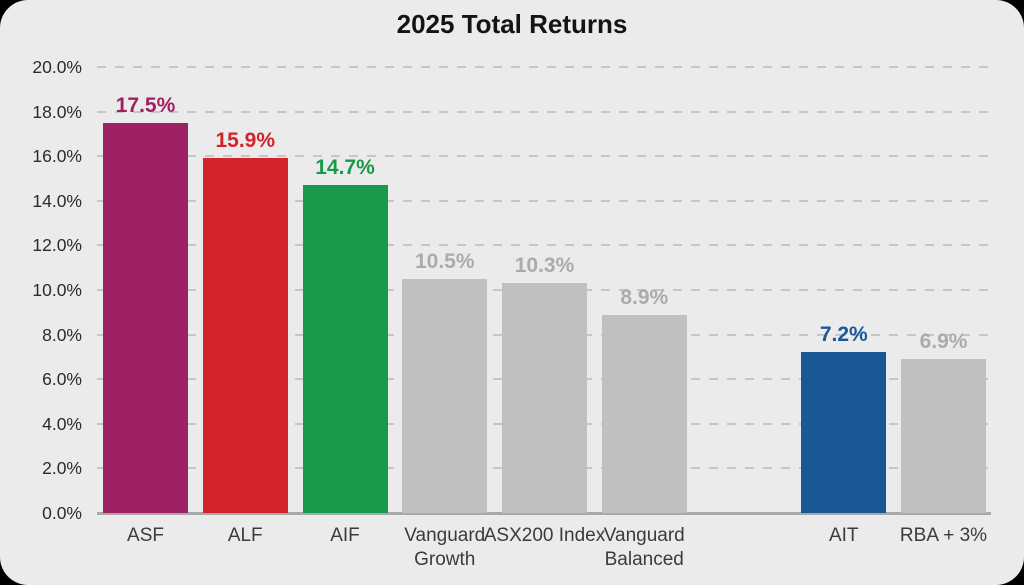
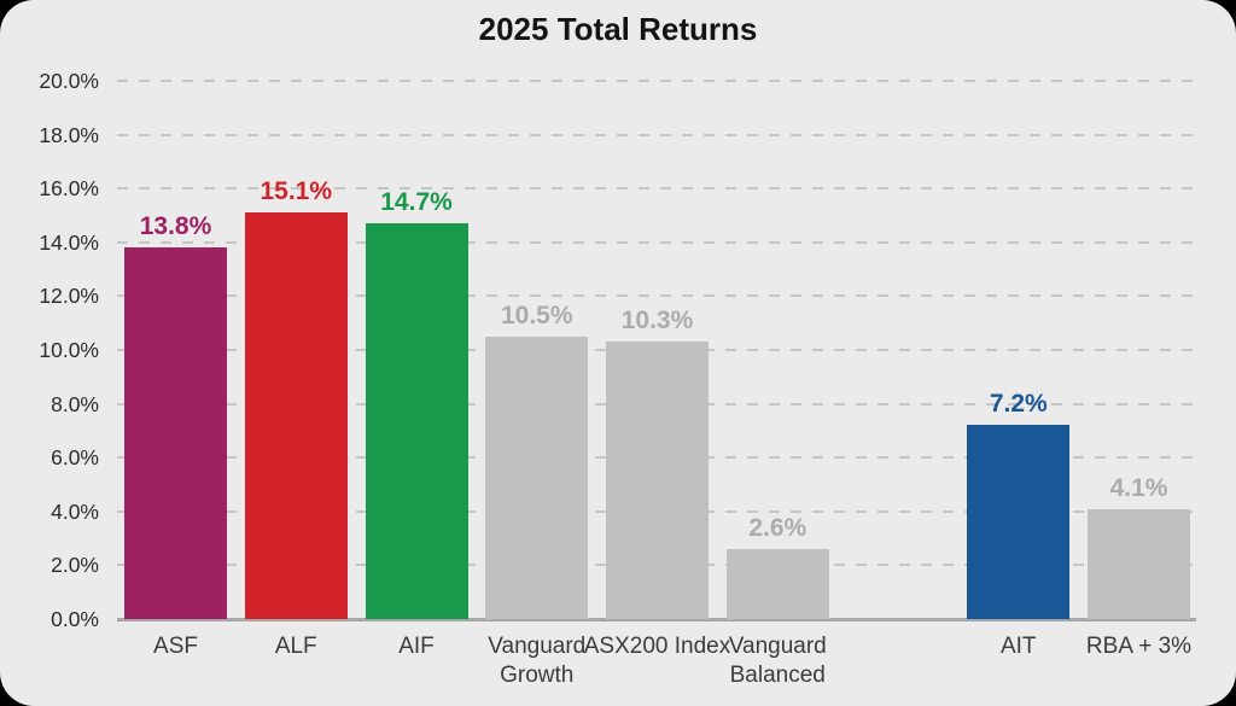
ASF: 17.5% -> 13.8%
ALF: 15.9% -> 15.1%
Vanguard Balanced: 8.9% -> 2.6%
RBA + 3%: 6.9% -> 4.1%
